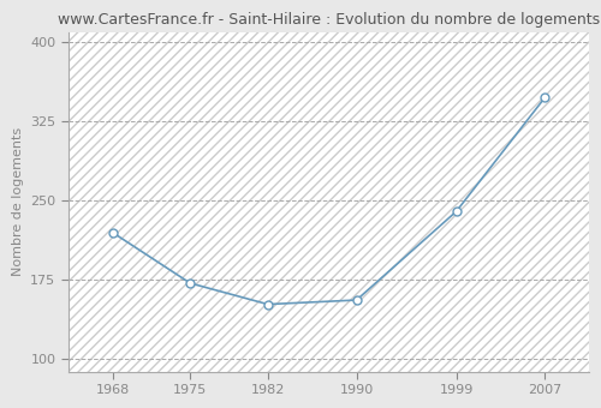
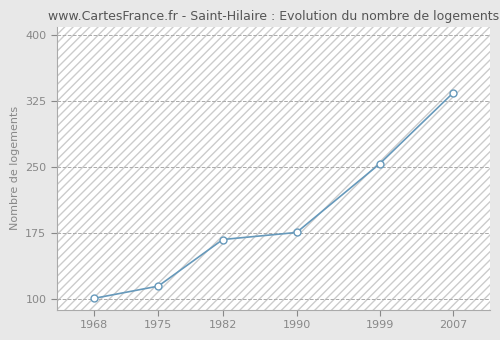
1968: 220 -> 101
1975: 172 -> 115
1982: 152 -> 168
1990: 156 -> 176
1999: 240 -> 254
2007: 348 -> 335
